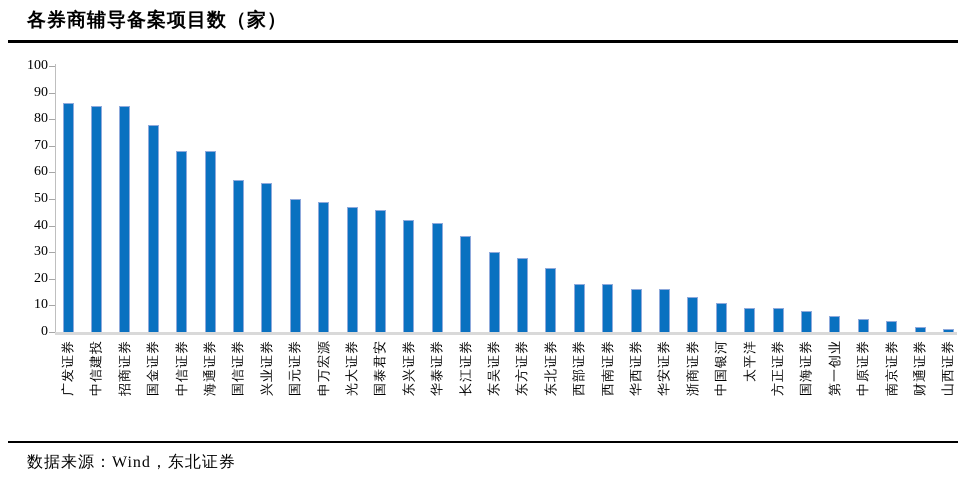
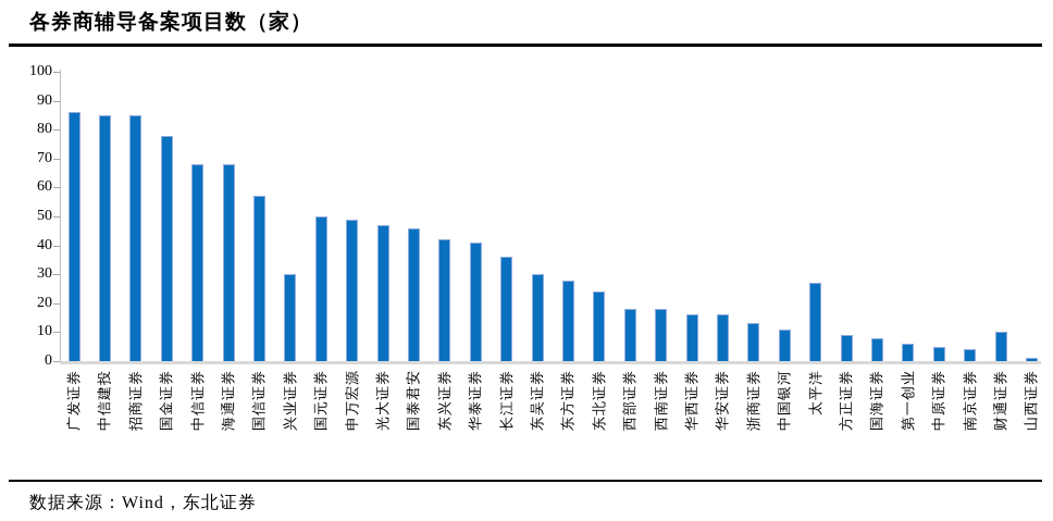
兴业证券: 56 -> 30
太平洋: 9 -> 27
财通证券: 2 -> 10
